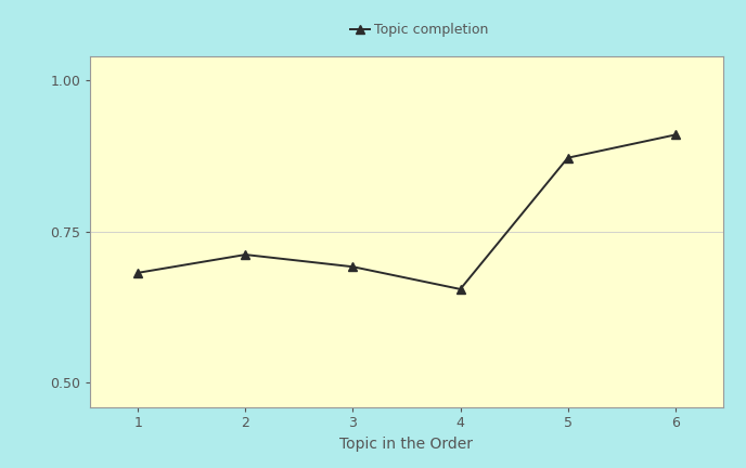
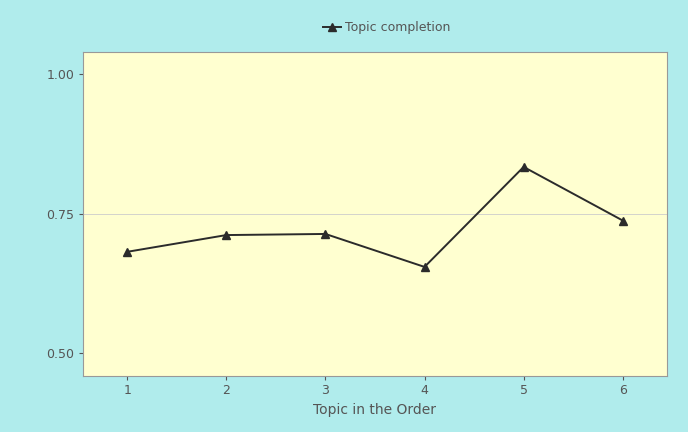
3: 0.692 -> 0.714
5: 0.872 -> 0.834
6: 0.910 -> 0.738
